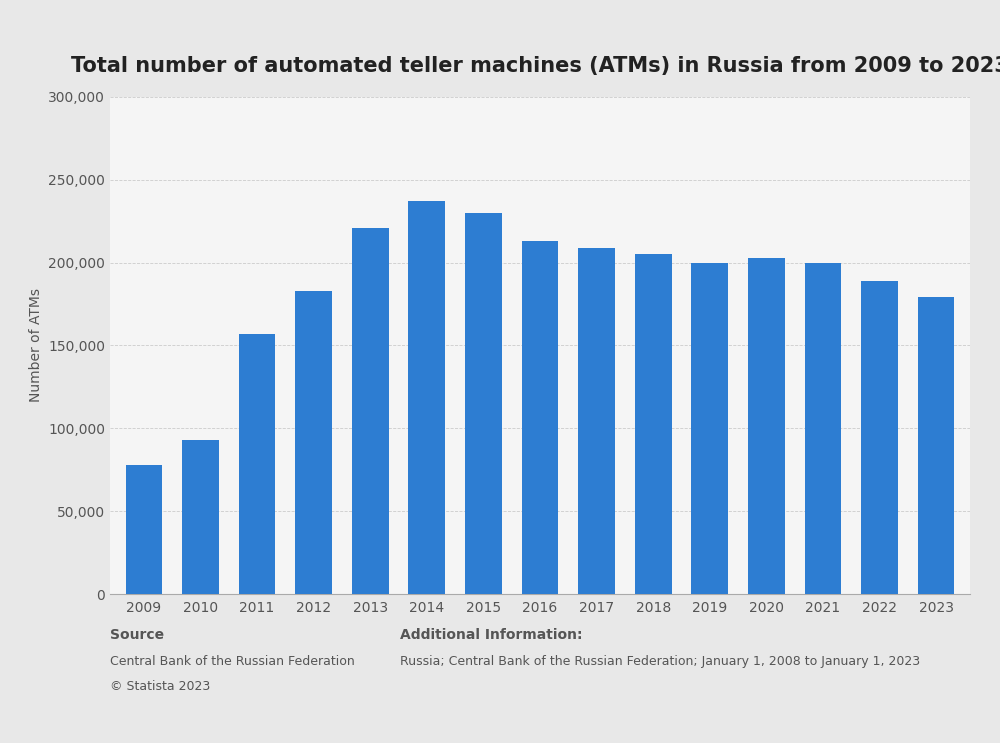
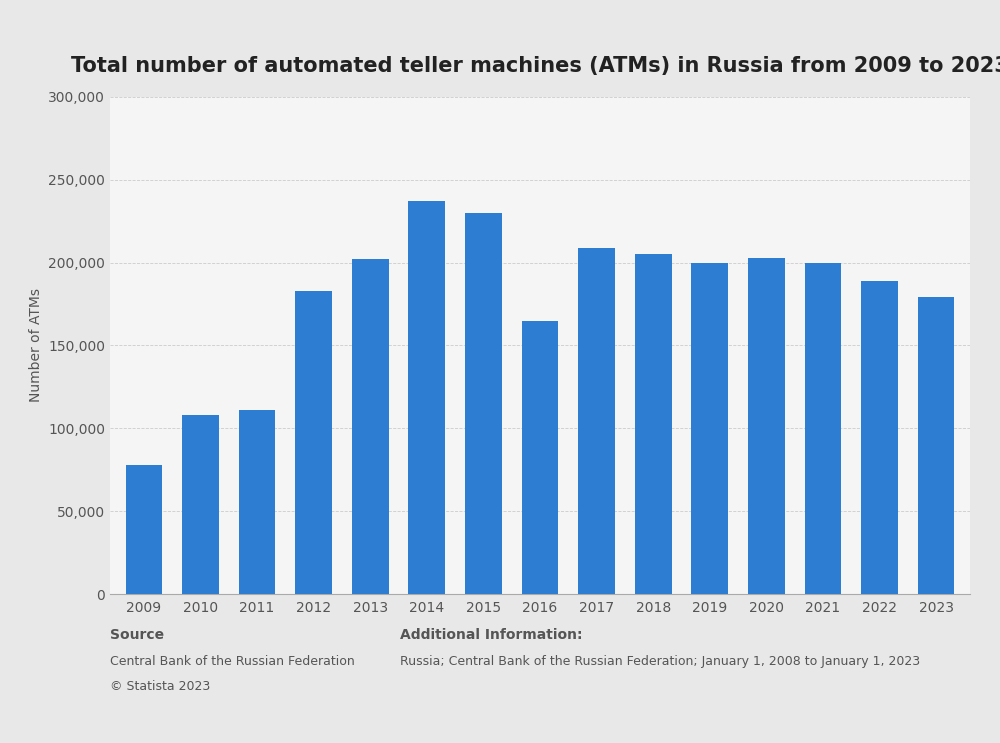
2010: 93,000 -> 108,000
2011: 157,000 -> 111,000
2013: 221,000 -> 202,000
2016: 213,000 -> 165,000
